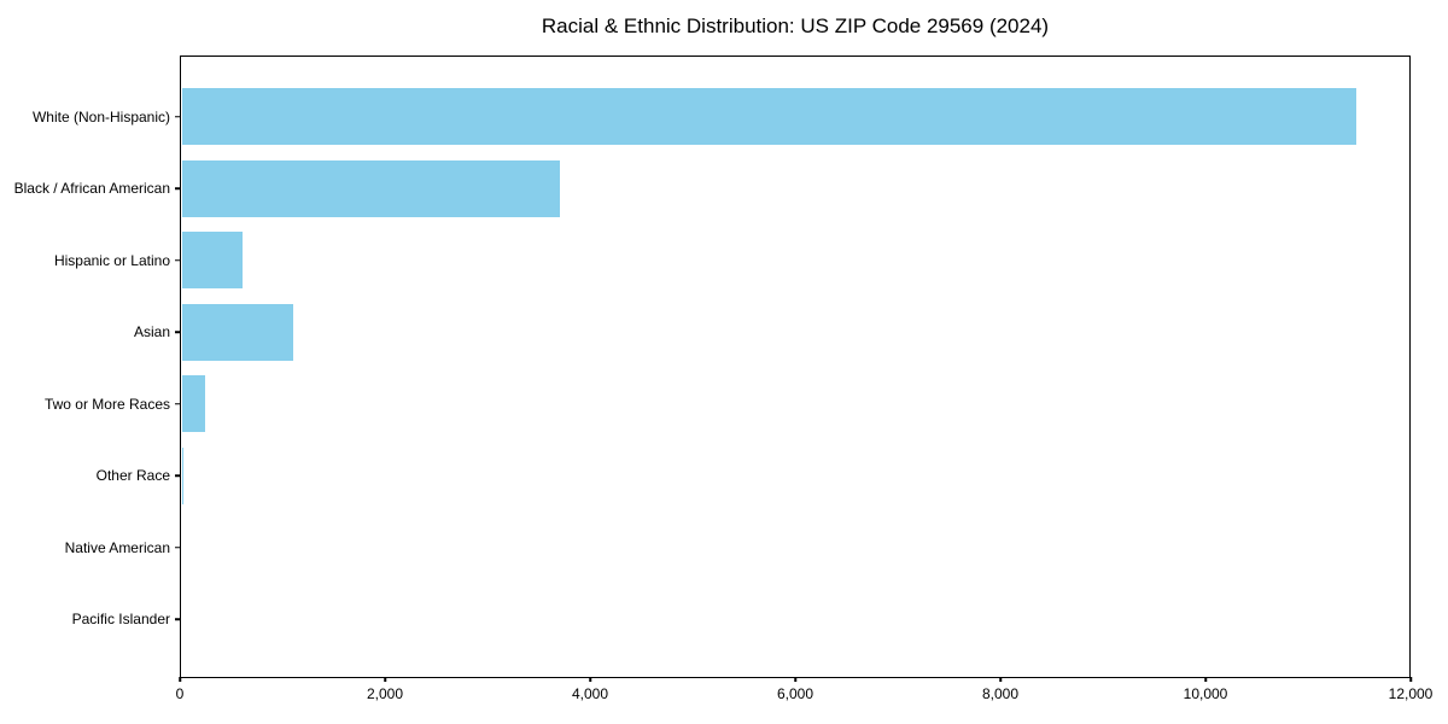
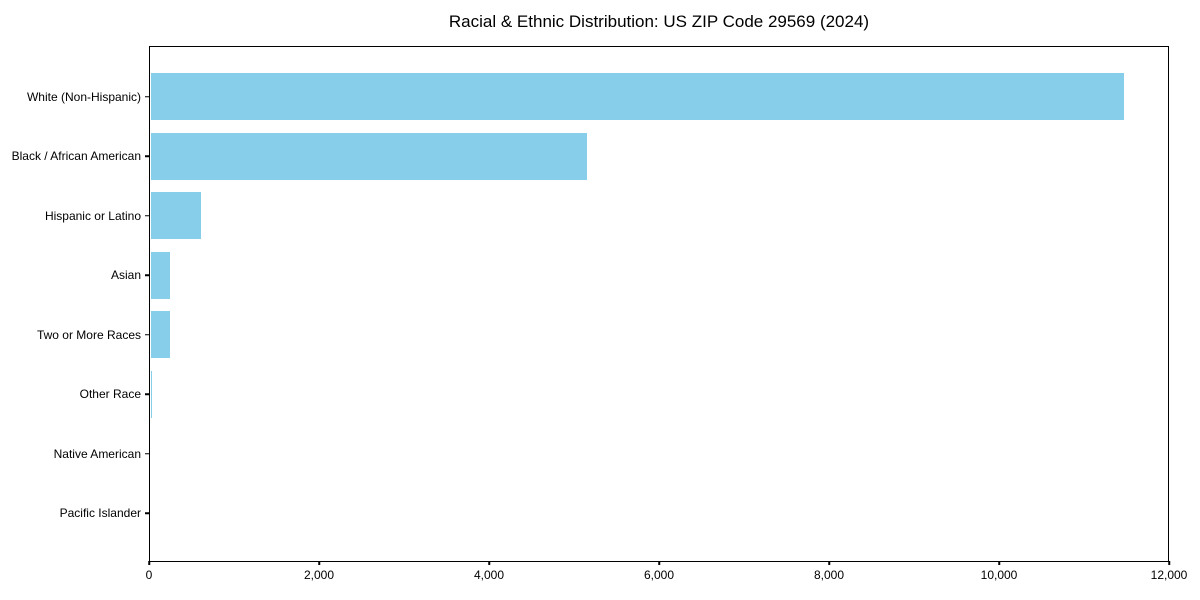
Black / African American: 3700 -> 5200
Asian: 1100 -> 200
